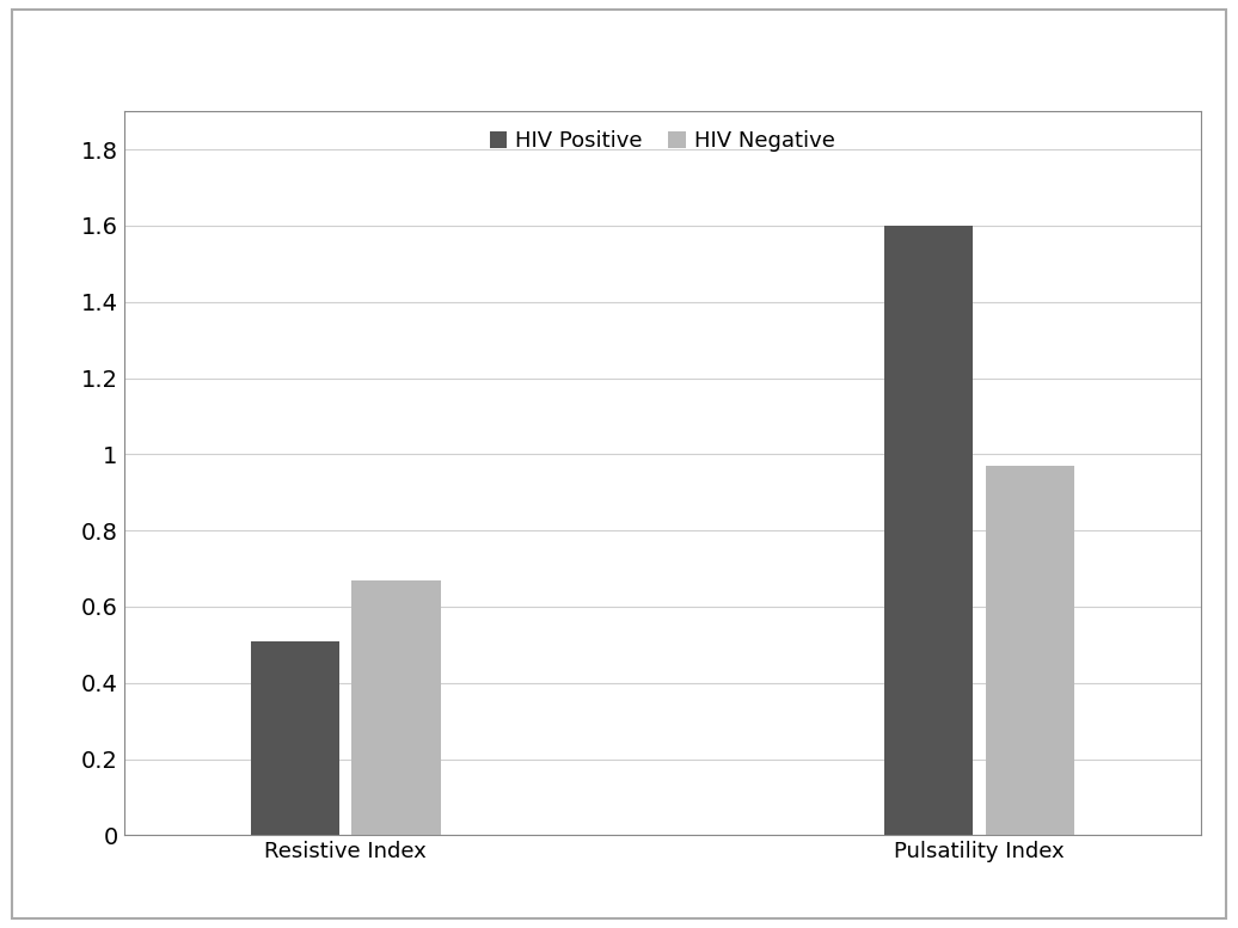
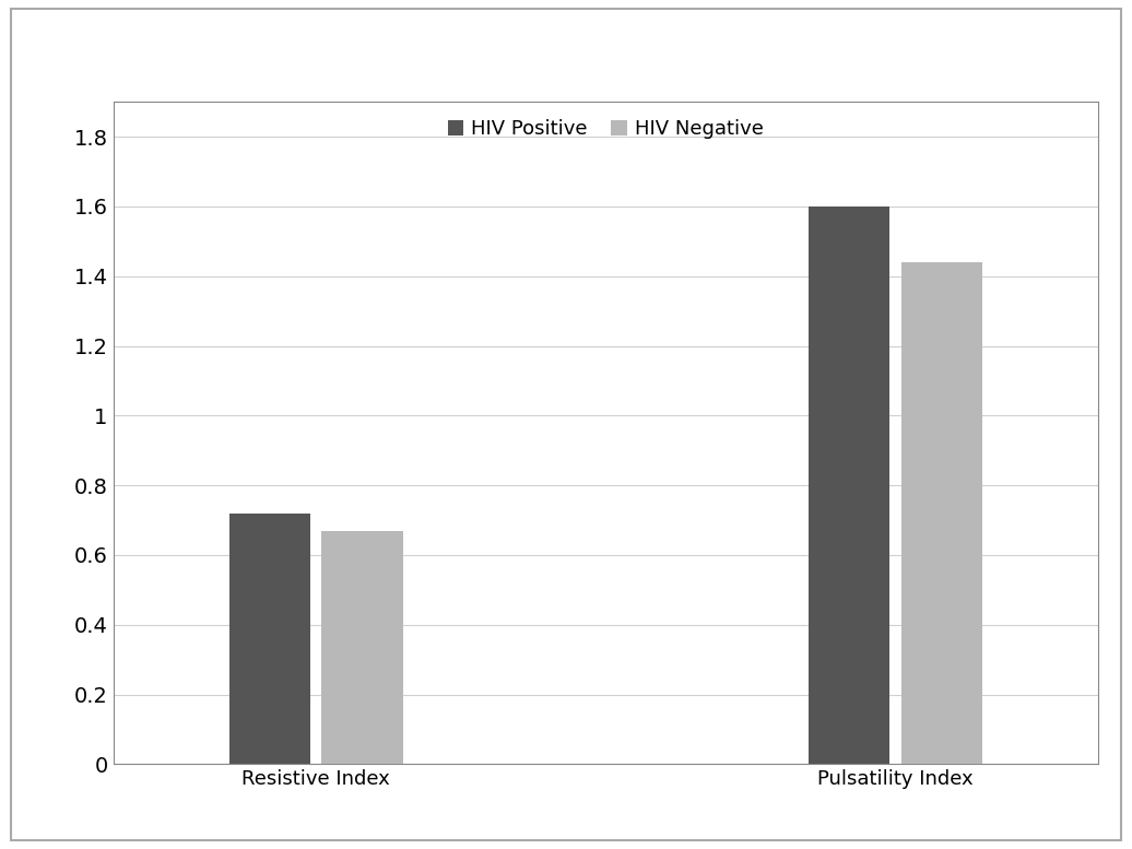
HIV Positive/Resistive Index: 0.51 -> 0.72
HIV Negative/Pulsatility Index: 0.97 -> 1.44
